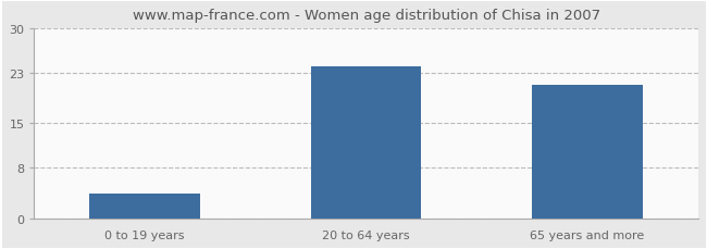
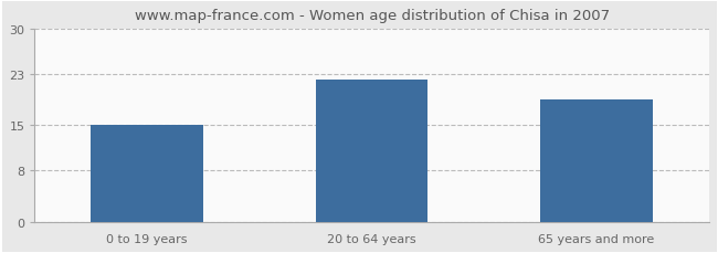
0 to 19 years: 4 -> 15
20 to 64 years: 24 -> 22
65 years and more: 21 -> 19
